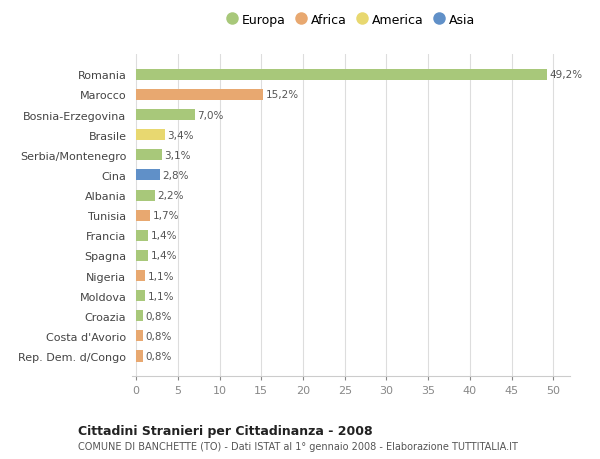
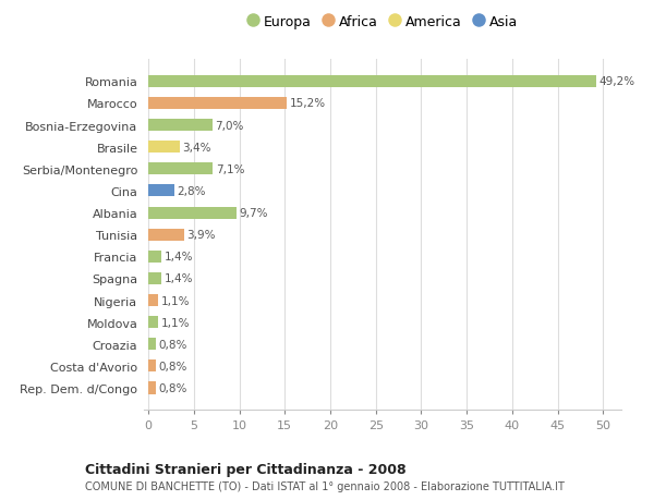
Serbia/Montenegro: 3,1% -> 7,1%
Albania: 2,2% -> 9,7%
Tunisia: 1,7% -> 3,9%
